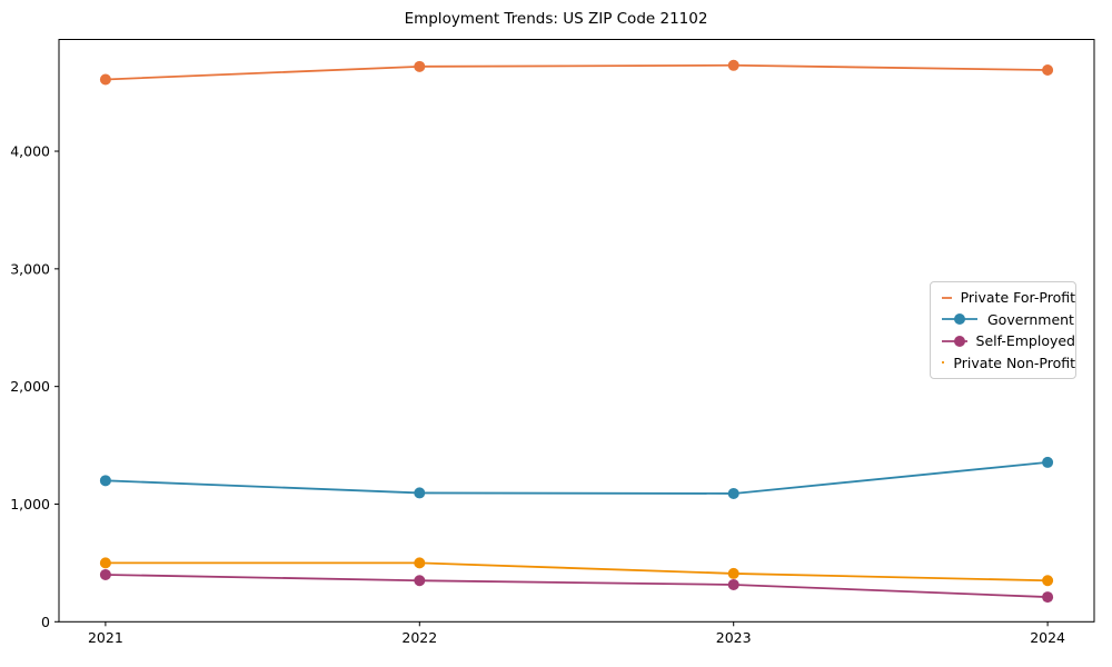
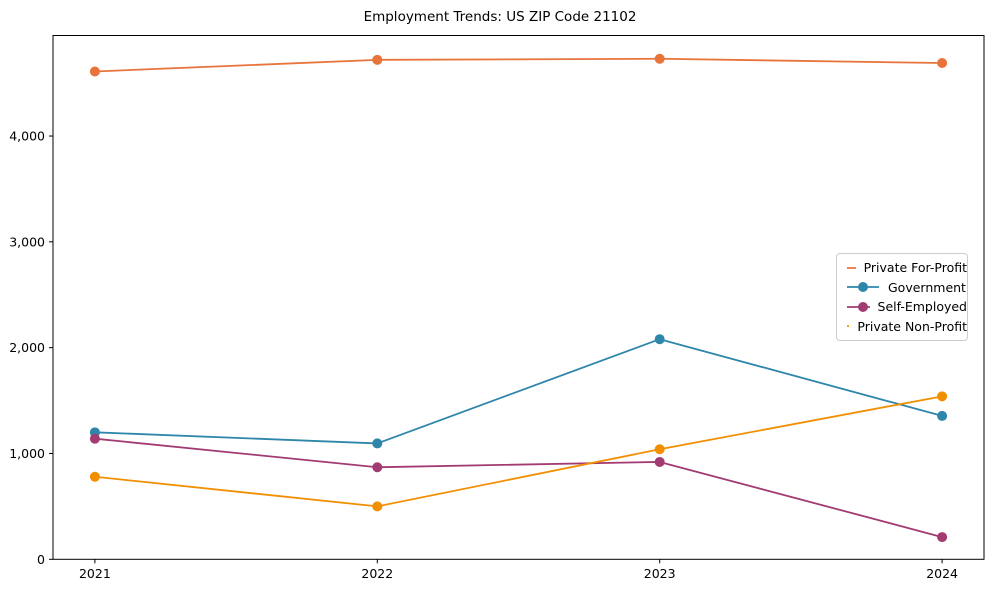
Self-Employed/2021: 400 -> 1140
Private Non-Profit/2021: 500 -> 780
Self-Employed/2022: 350 -> 870
Government/2023: 1090 -> 2080
Self-Employed/2023: 320 -> 920
Private Non-Profit/2023: 410 -> 1040
Private Non-Profit/2024: 350 -> 1540
